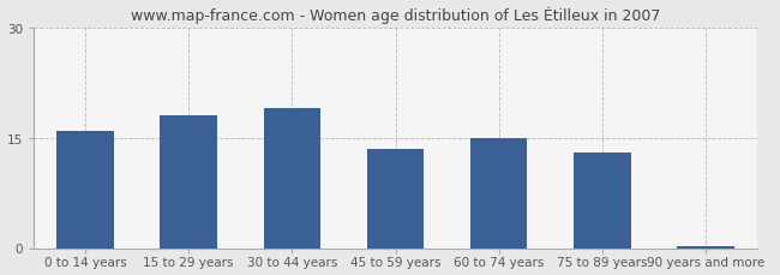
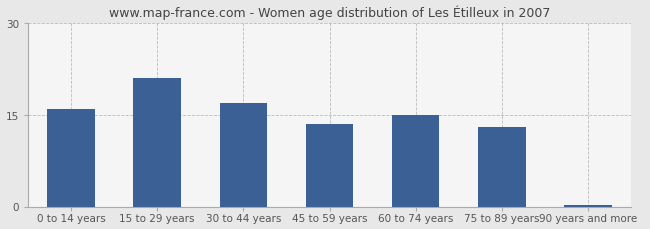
15 to 29 years: 18.0 -> 21.0
30 to 44 years: 19.0 -> 17.0
